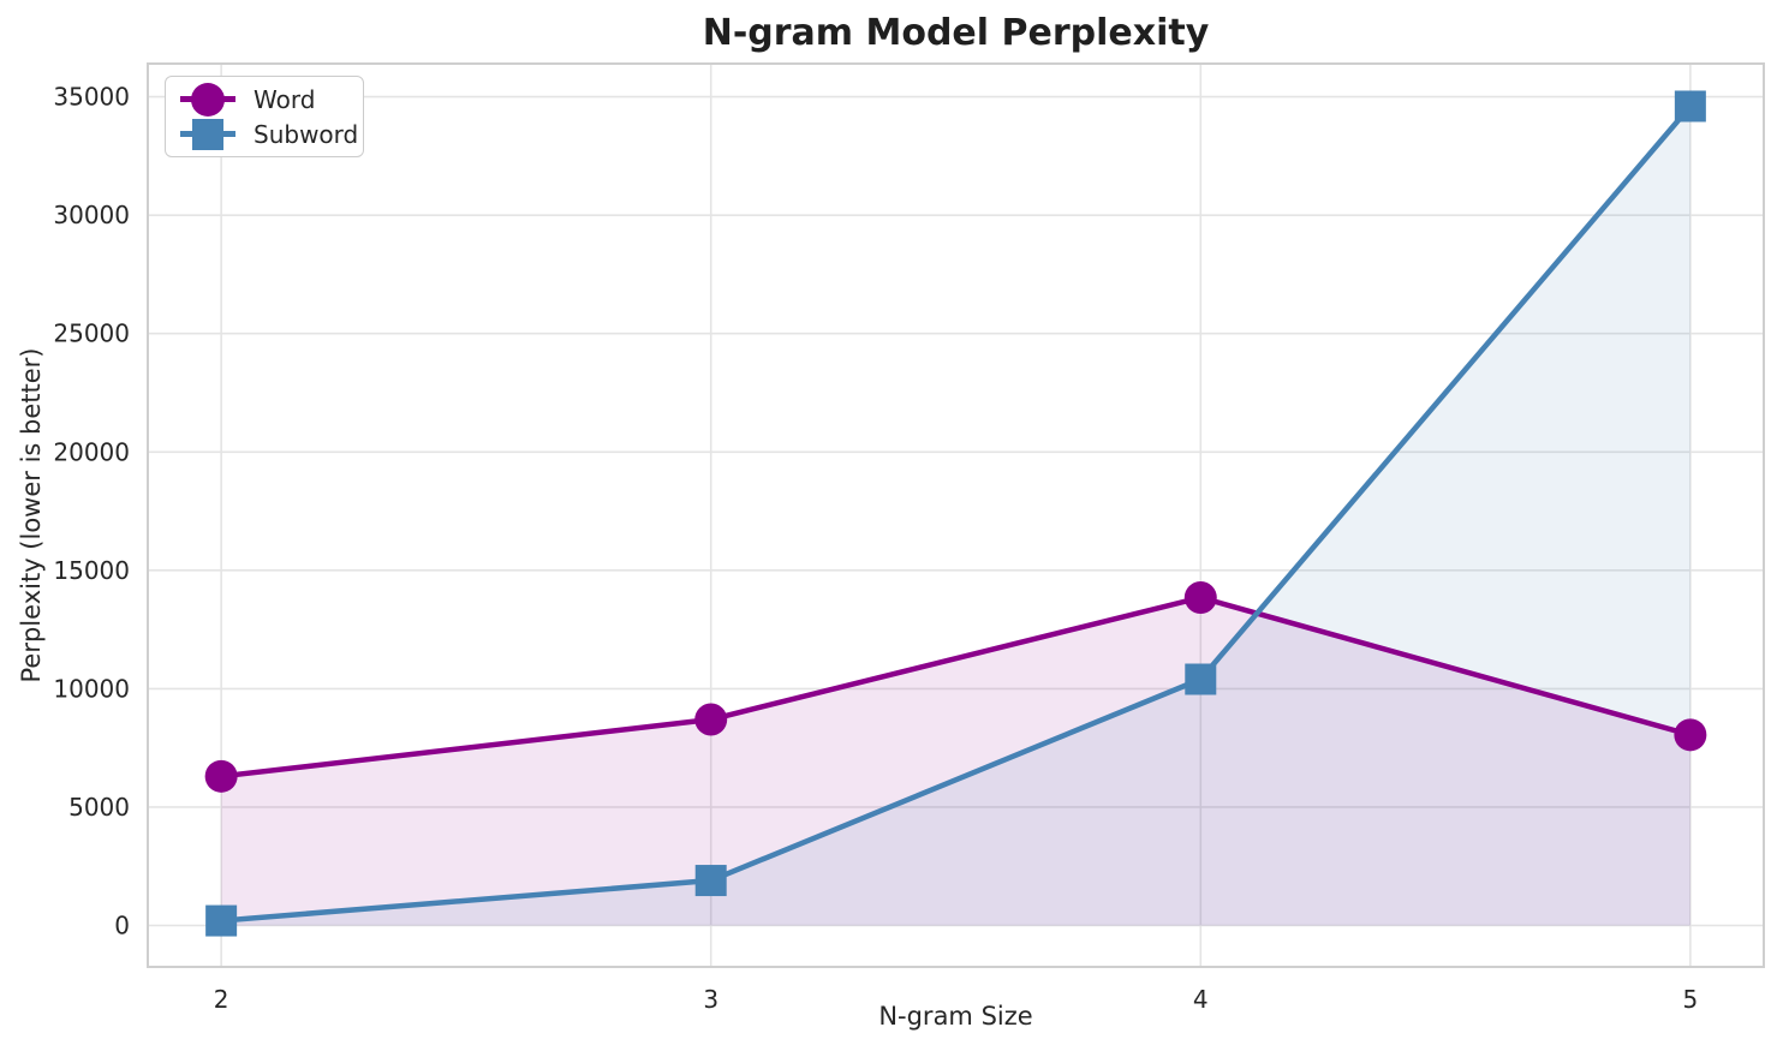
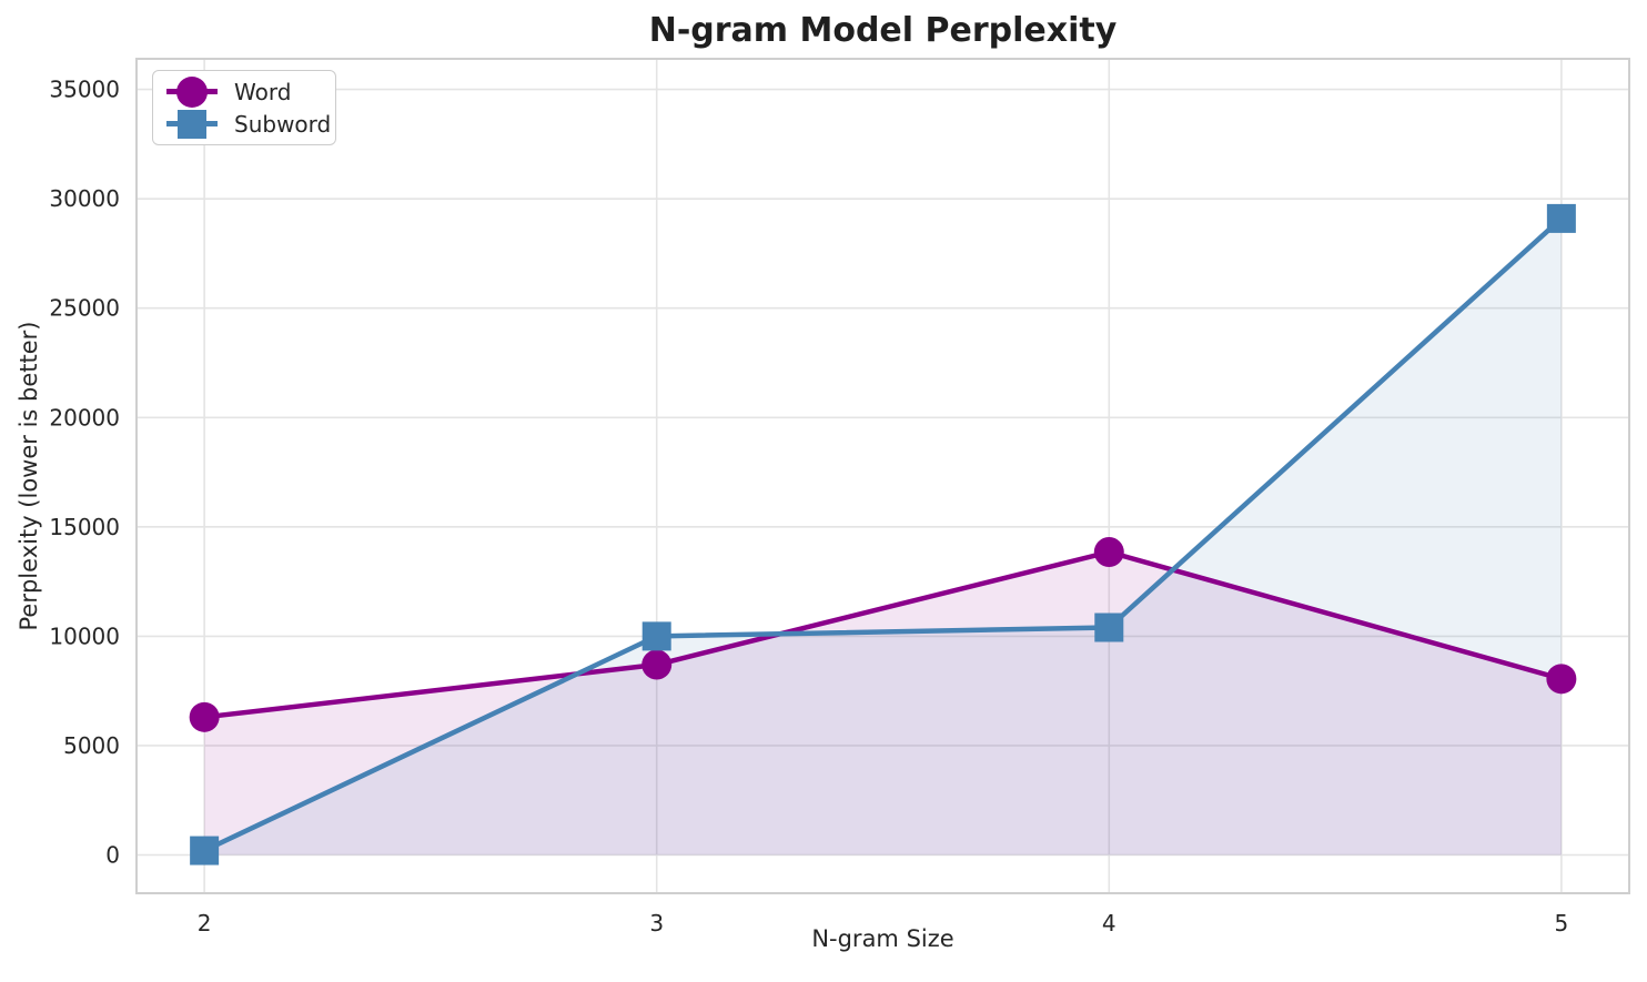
Subword/3: 1900 -> 10000
Subword/5: 34600 -> 29100
